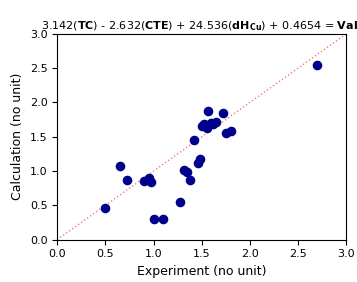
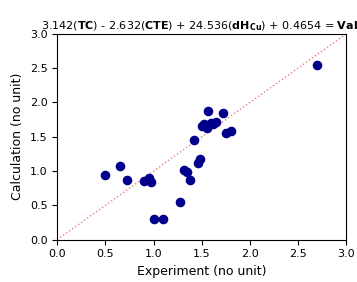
0.5: 0.46 -> 0.95
